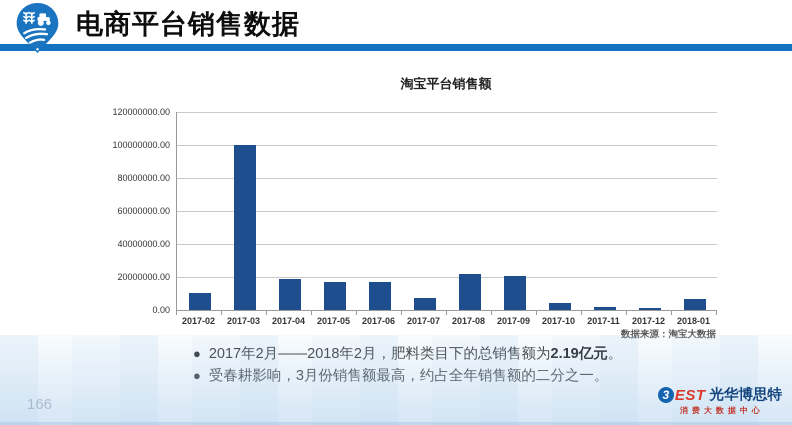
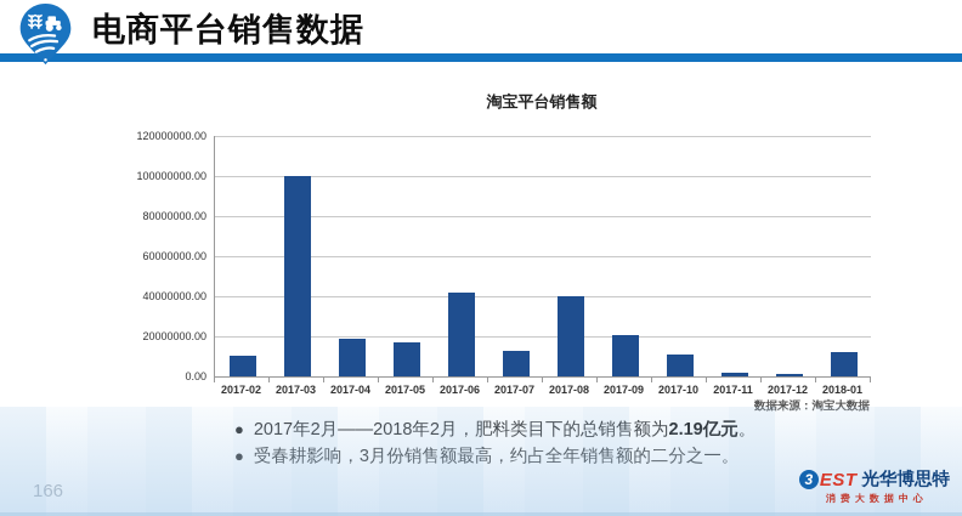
2017-06: 17000000 -> 42000000
2017-07: 8000000 -> 13000000
2017-08: 22000000 -> 40000000
2017-10: 4000000 -> 11000000
2018-01: 6000000 -> 12000000
